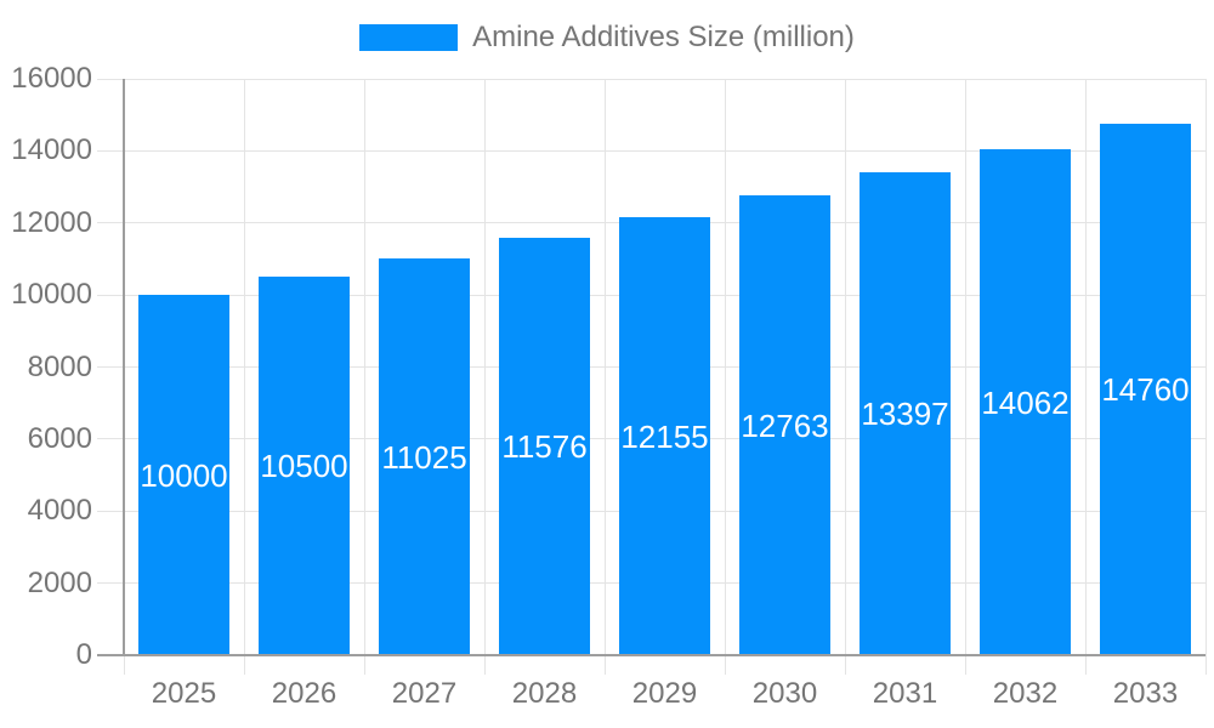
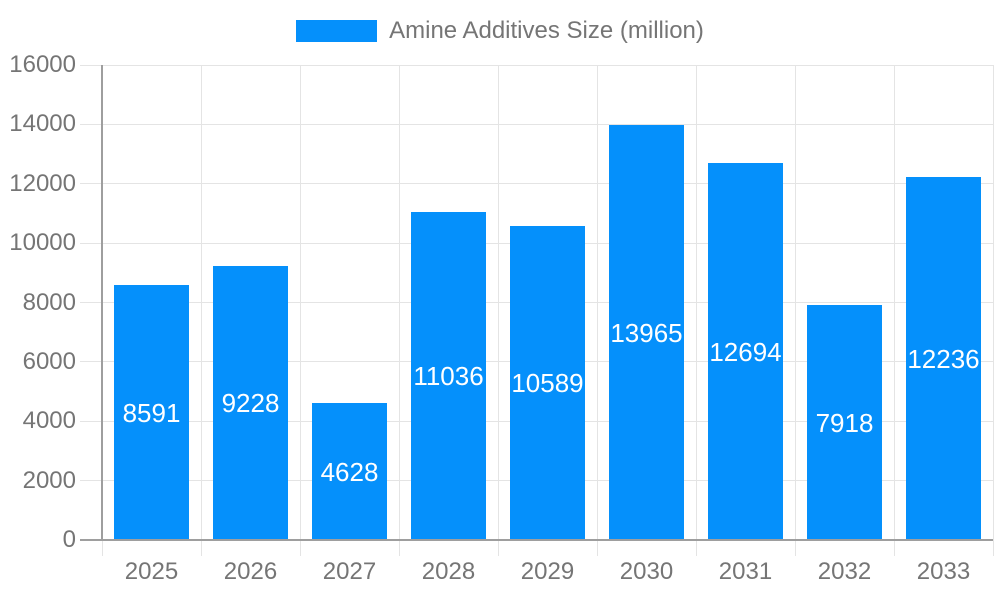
2025: 10000 -> 8591
2026: 10500 -> 9228
2027: 11025 -> 4628
2028: 11576 -> 11036
2029: 12155 -> 10589
2030: 12763 -> 13965
2031: 13397 -> 12694
2032: 14062 -> 7918
2033: 14760 -> 12236
